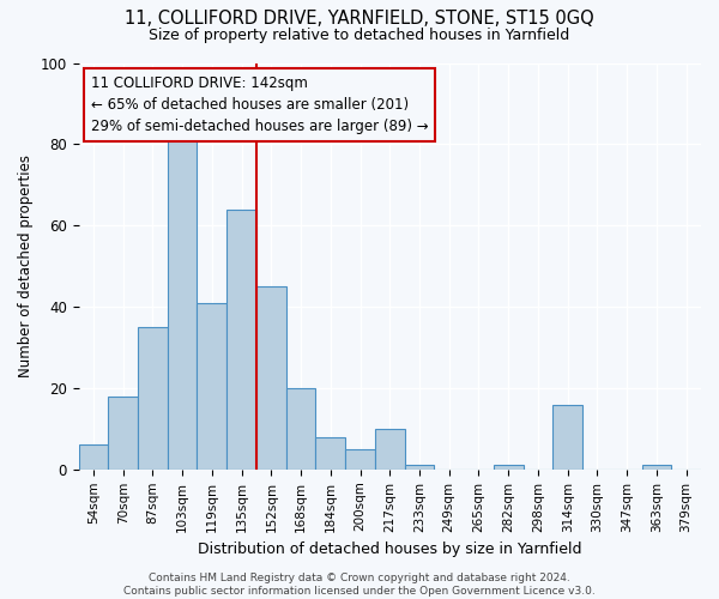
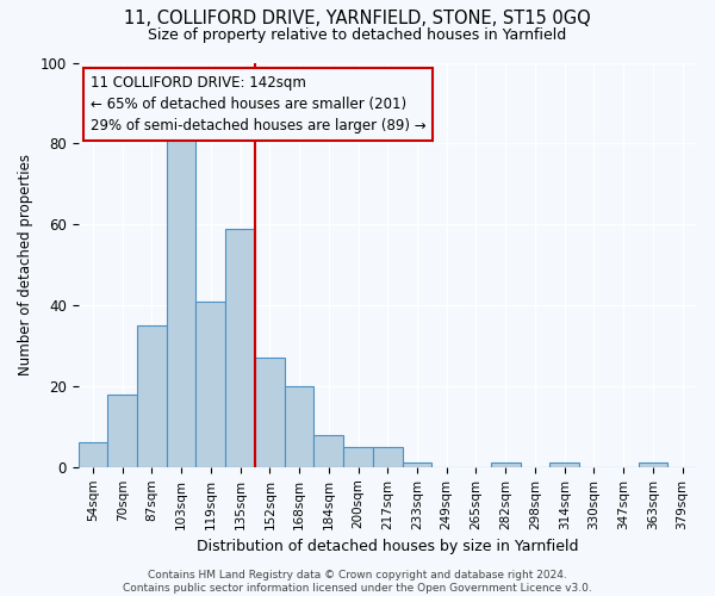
135sqm: 64 -> 59
152sqm: 45 -> 27
217sqm: 10 -> 5
314sqm: 16 -> 1
